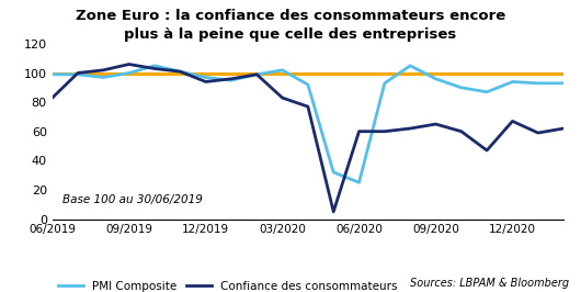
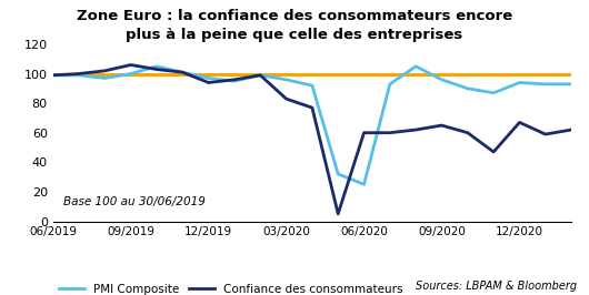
Confiance des consommateurs/06/2019: 83 -> 99
PMI Composite/03/2020: 102 -> 96
